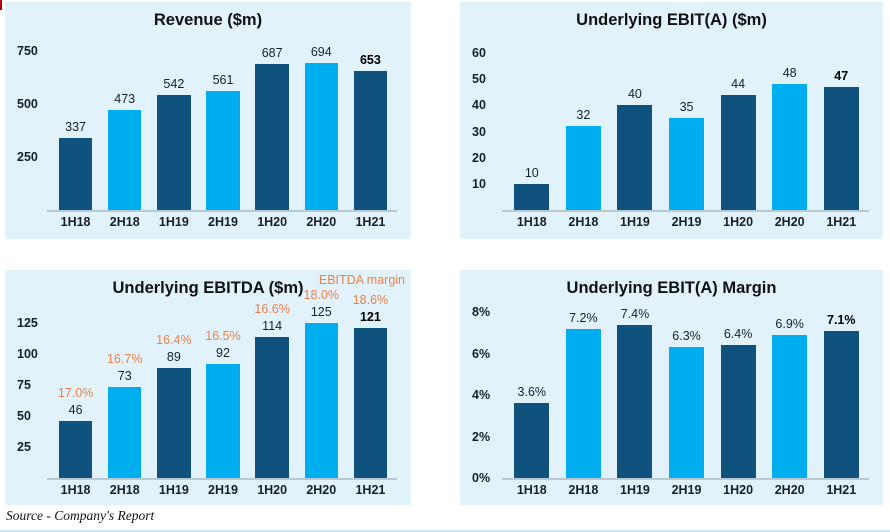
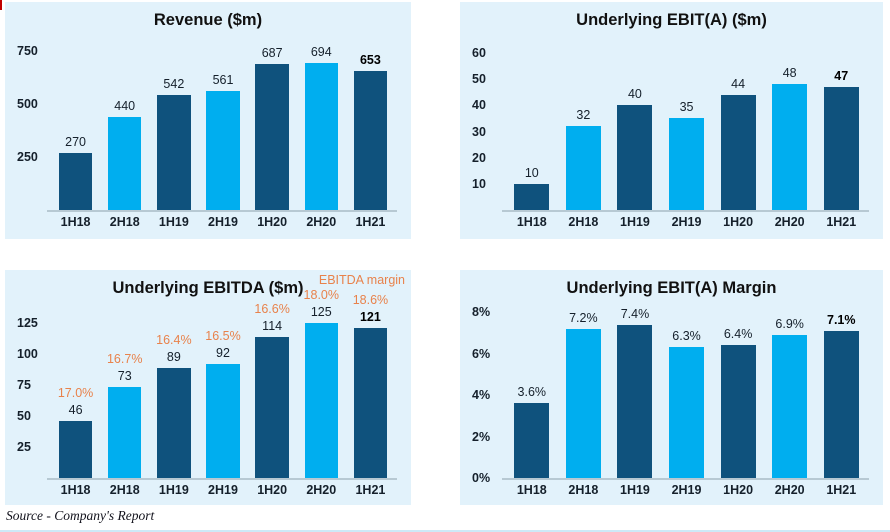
Revenue ($m)/1H18: 337 -> 270
Revenue ($m)/2H18: 473 -> 440
